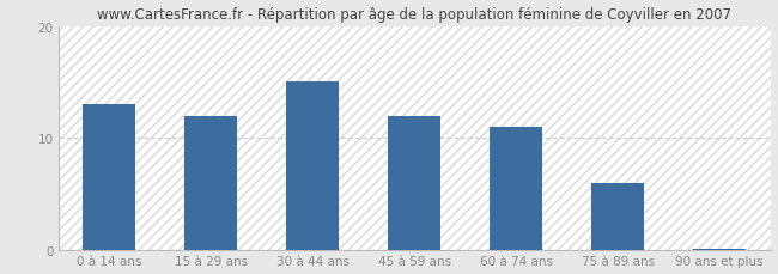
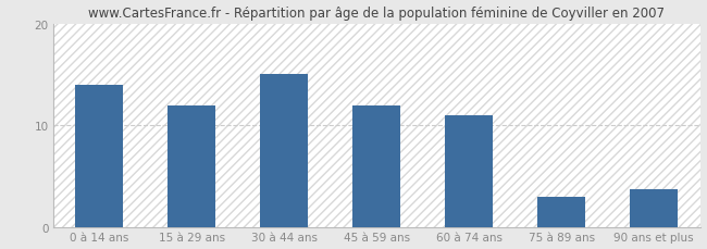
0 à 14 ans: 13.0 -> 14.0
75 à 89 ans: 6.0 -> 3.0
90 ans et plus: 0.1 -> 3.8
